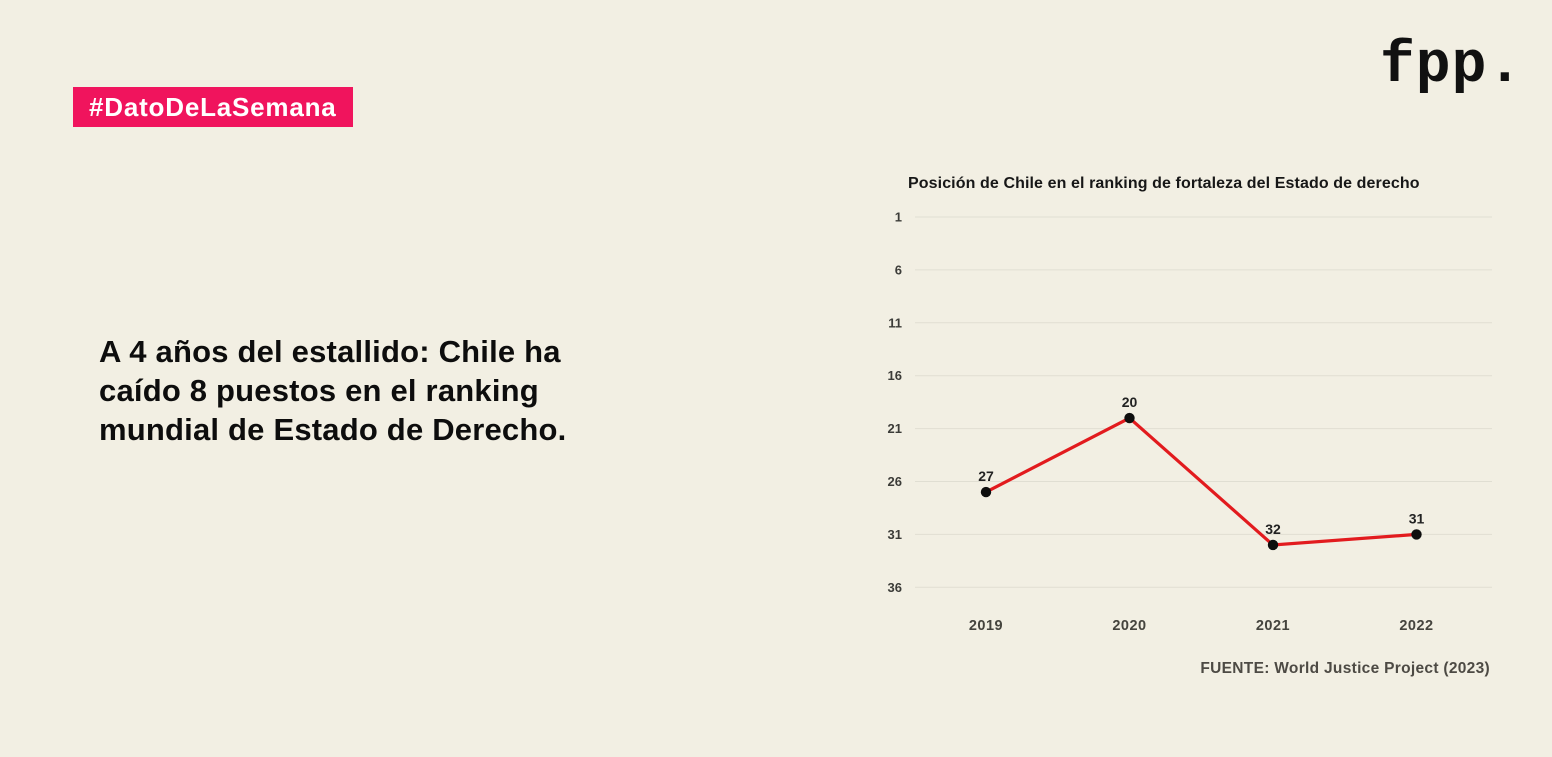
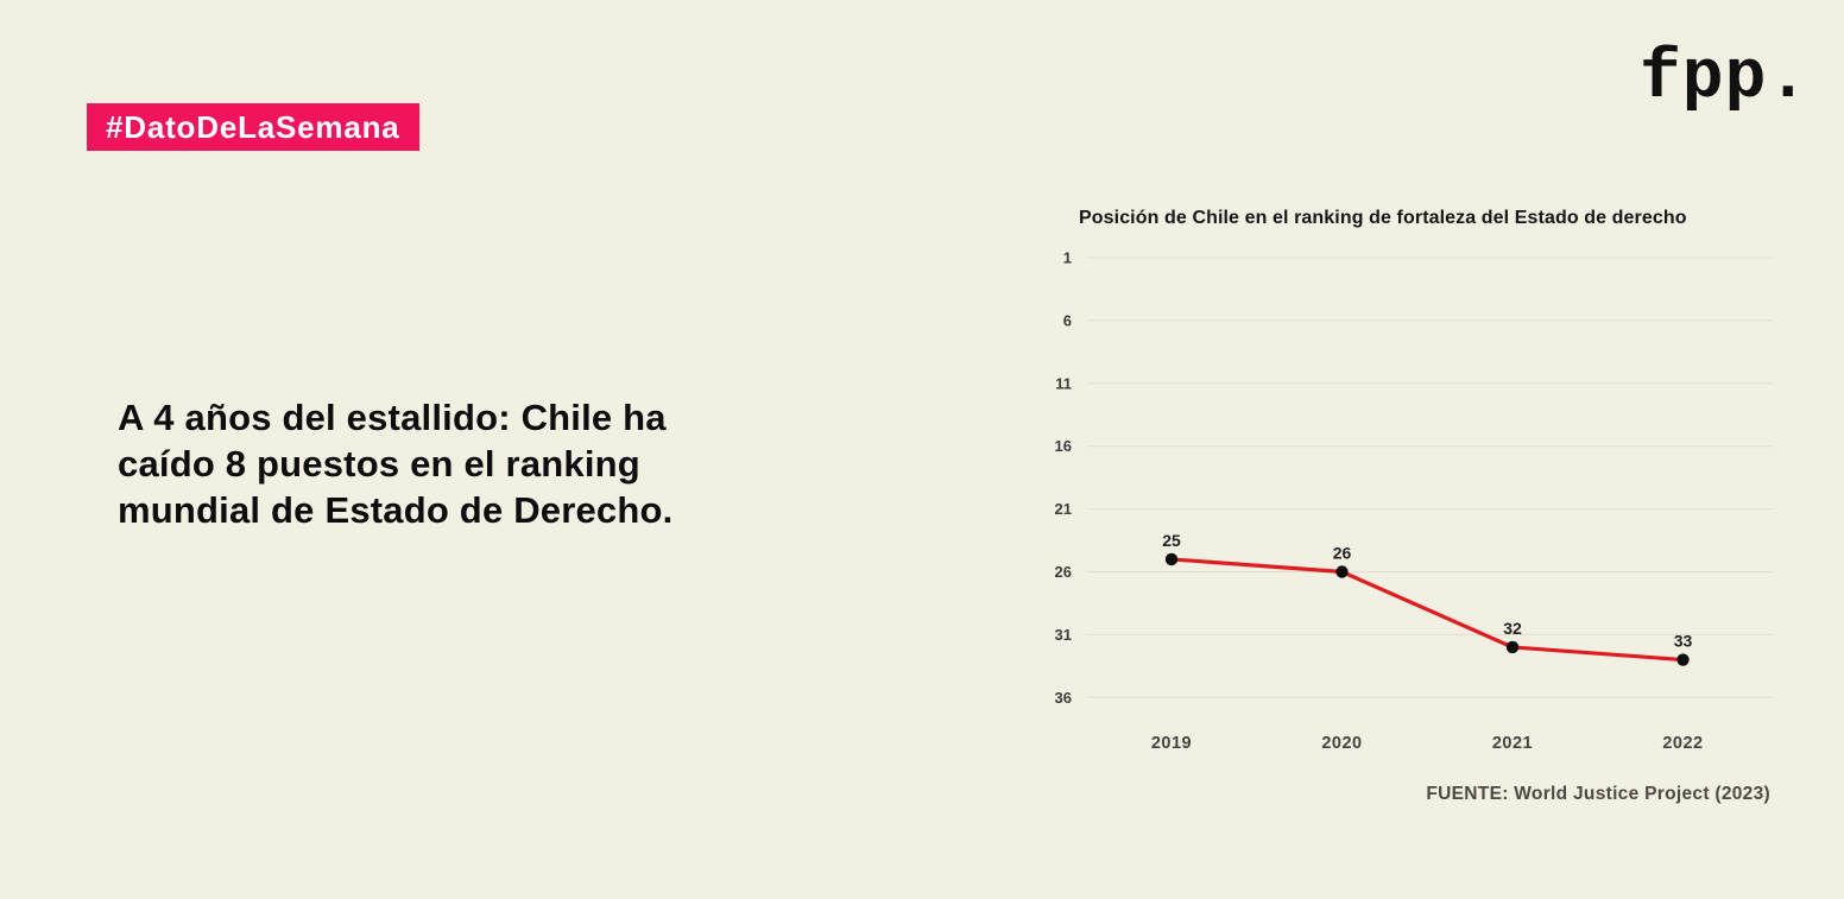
2019: 27 -> 25
2020: 20 -> 26
2022: 31 -> 33
